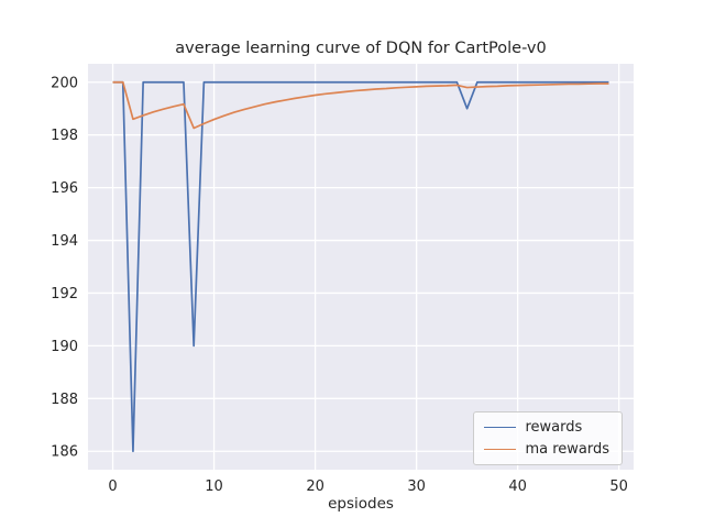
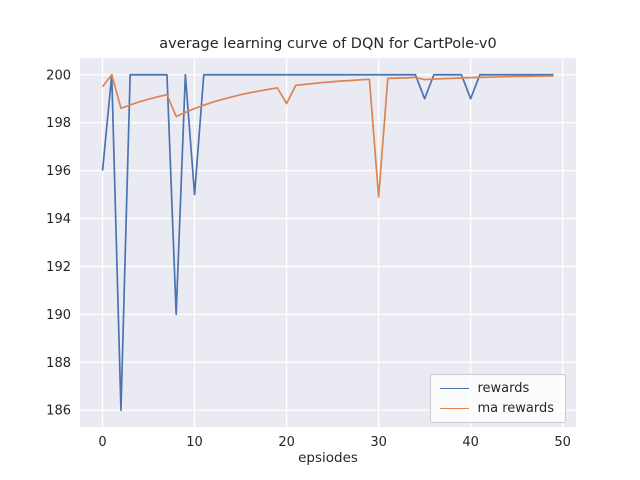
rewards/0: 200 -> 196
ma rewards/0: 200.0 -> 199.5
rewards/10: 200 -> 195
ma rewards/20: 199.5 -> 198.8
ma rewards/30: 199.8 -> 194.9
rewards/40: 200 -> 199
